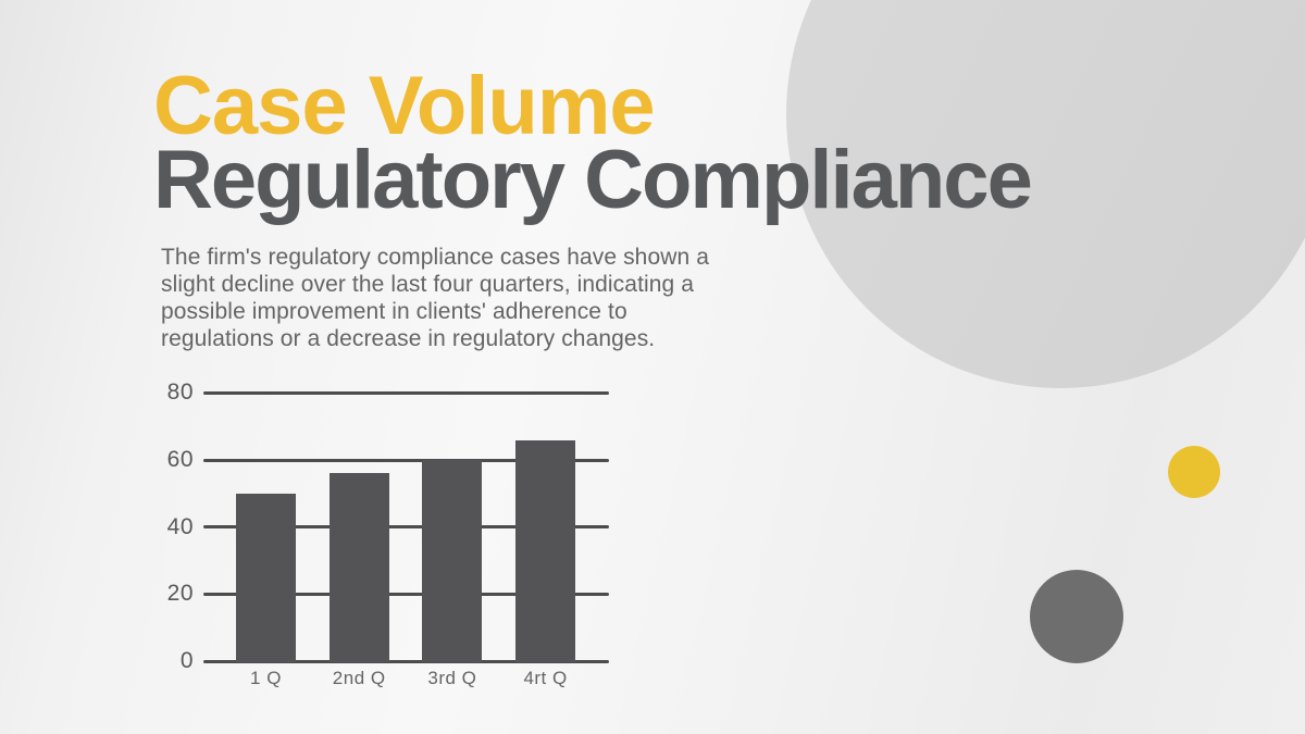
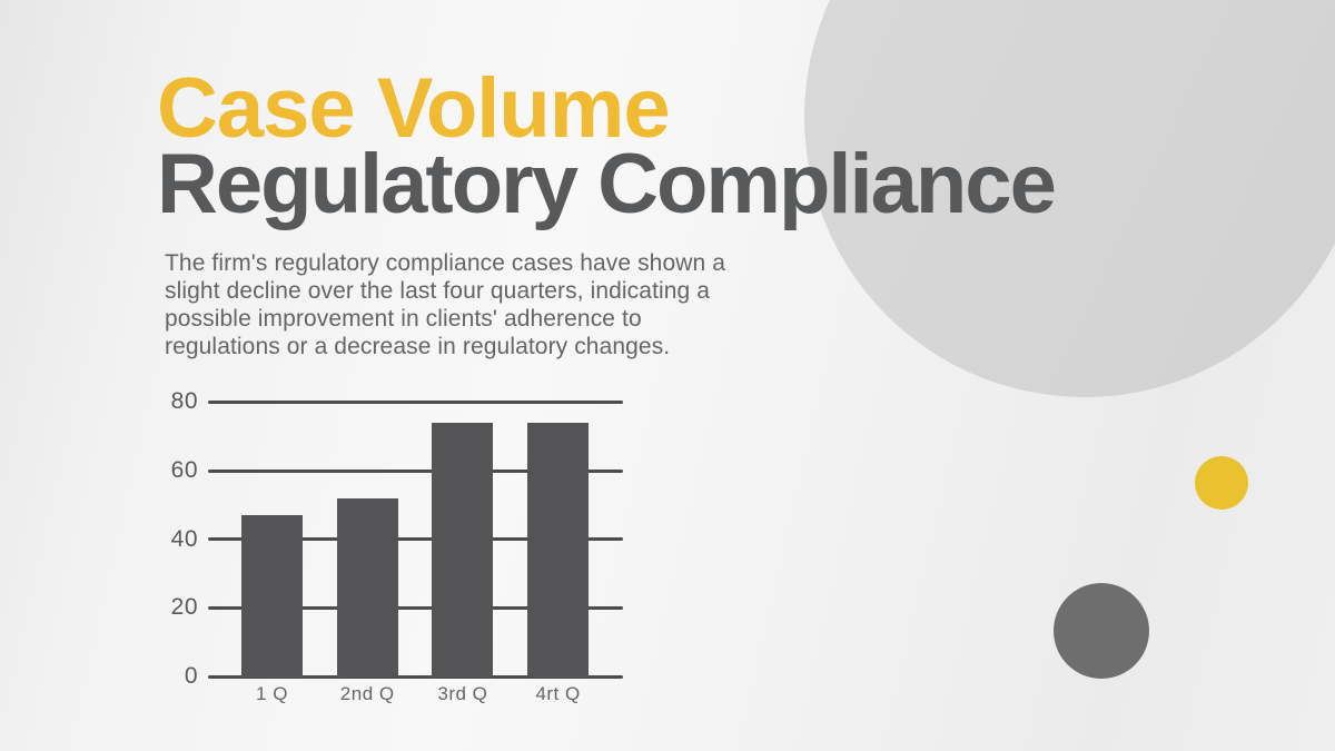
1 Q: 50 -> 47
2nd Q: 56 -> 52
3rd Q: 60 -> 74
4rt Q: 66 -> 74
